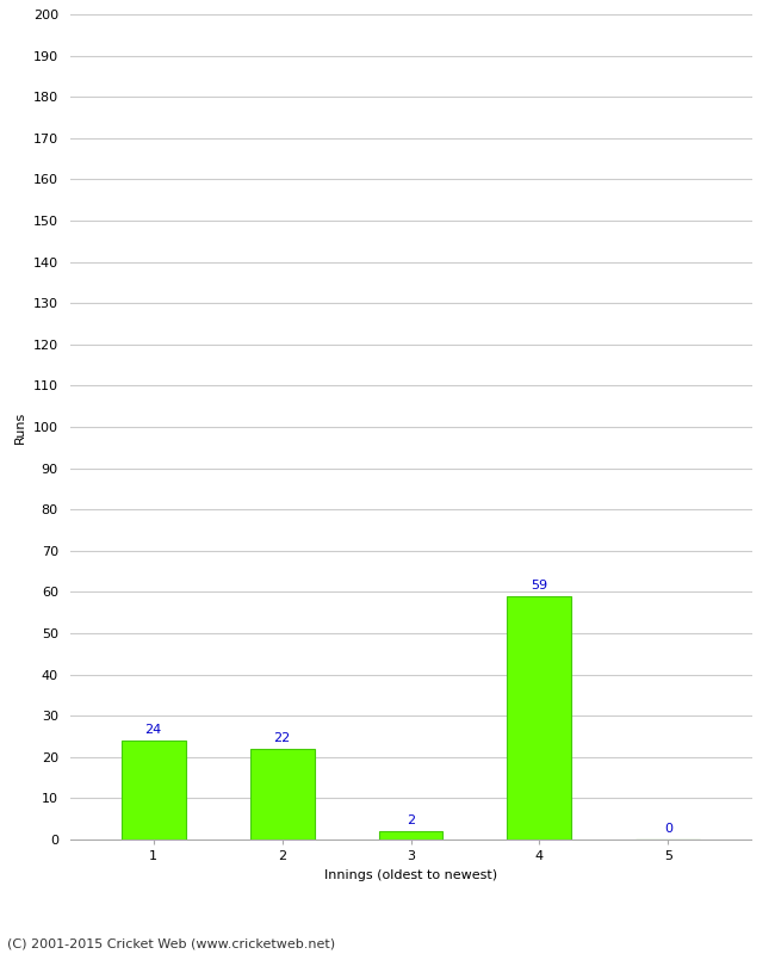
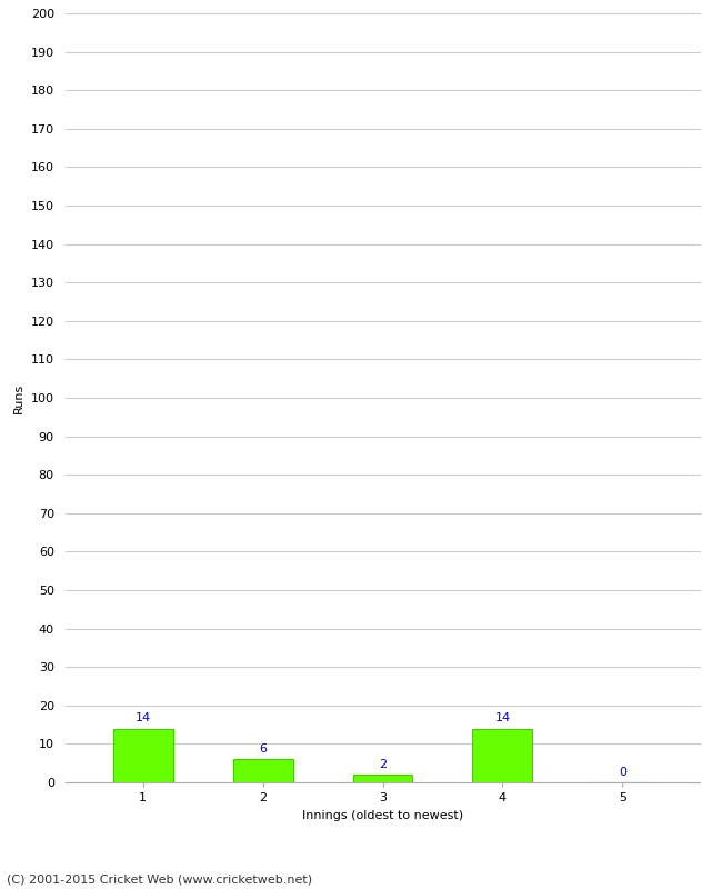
1: 24 -> 14
2: 22 -> 6
4: 59 -> 14
